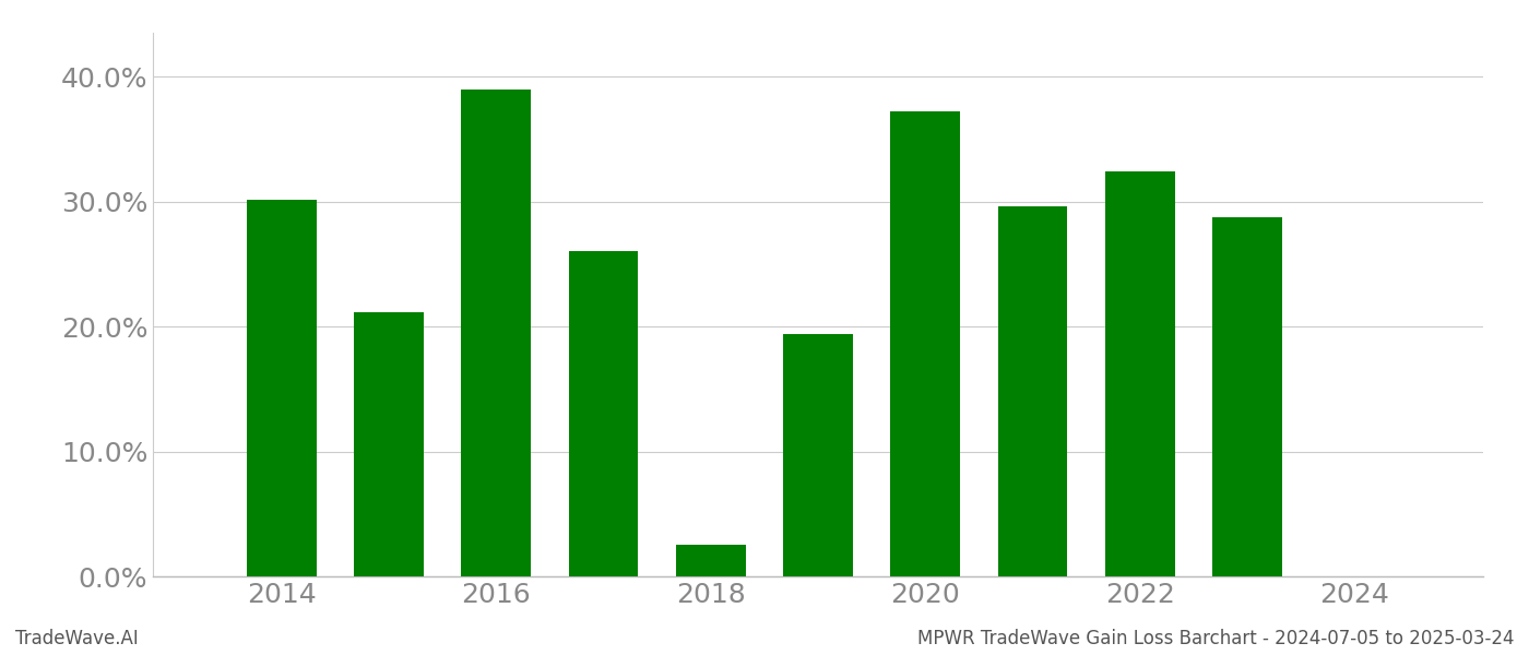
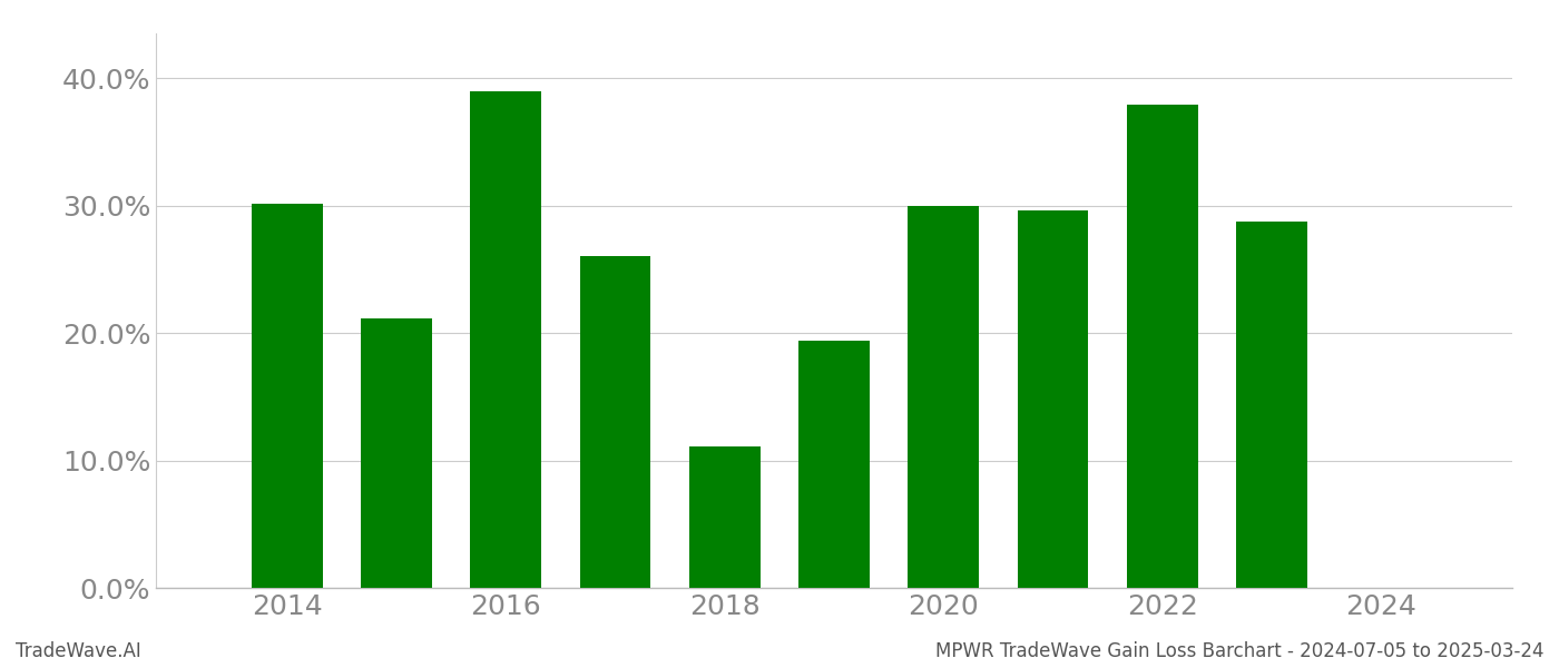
2018: 2.5% -> 11.1%
2020: 37.2% -> 30.0%
2022: 32.4% -> 37.9%
